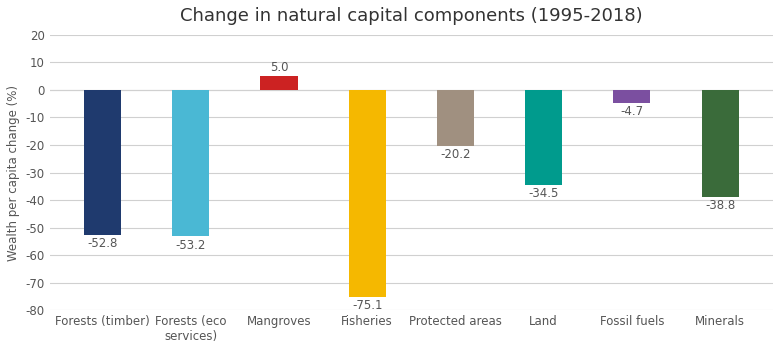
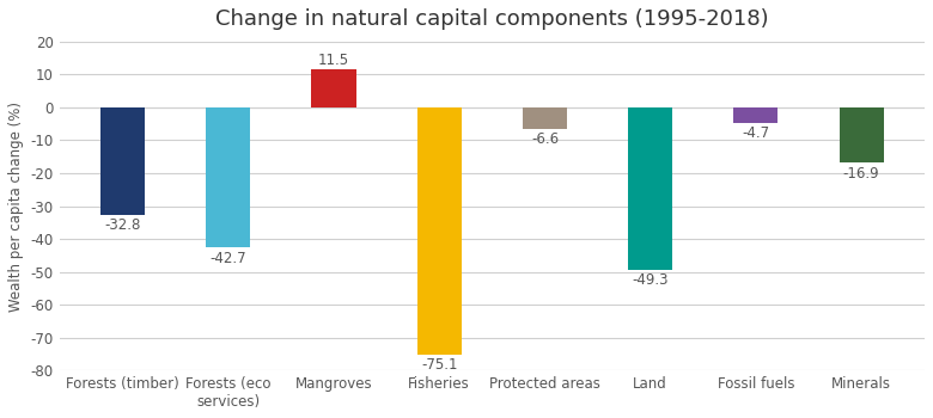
Forests (timber): -52.8 -> -32.8
Forests (eco services): -53.2 -> -42.7
Mangroves: 5.0 -> 11.5
Protected areas: -20.2 -> -6.6
Land: -34.5 -> -49.3
Minerals: -38.8 -> -16.9
